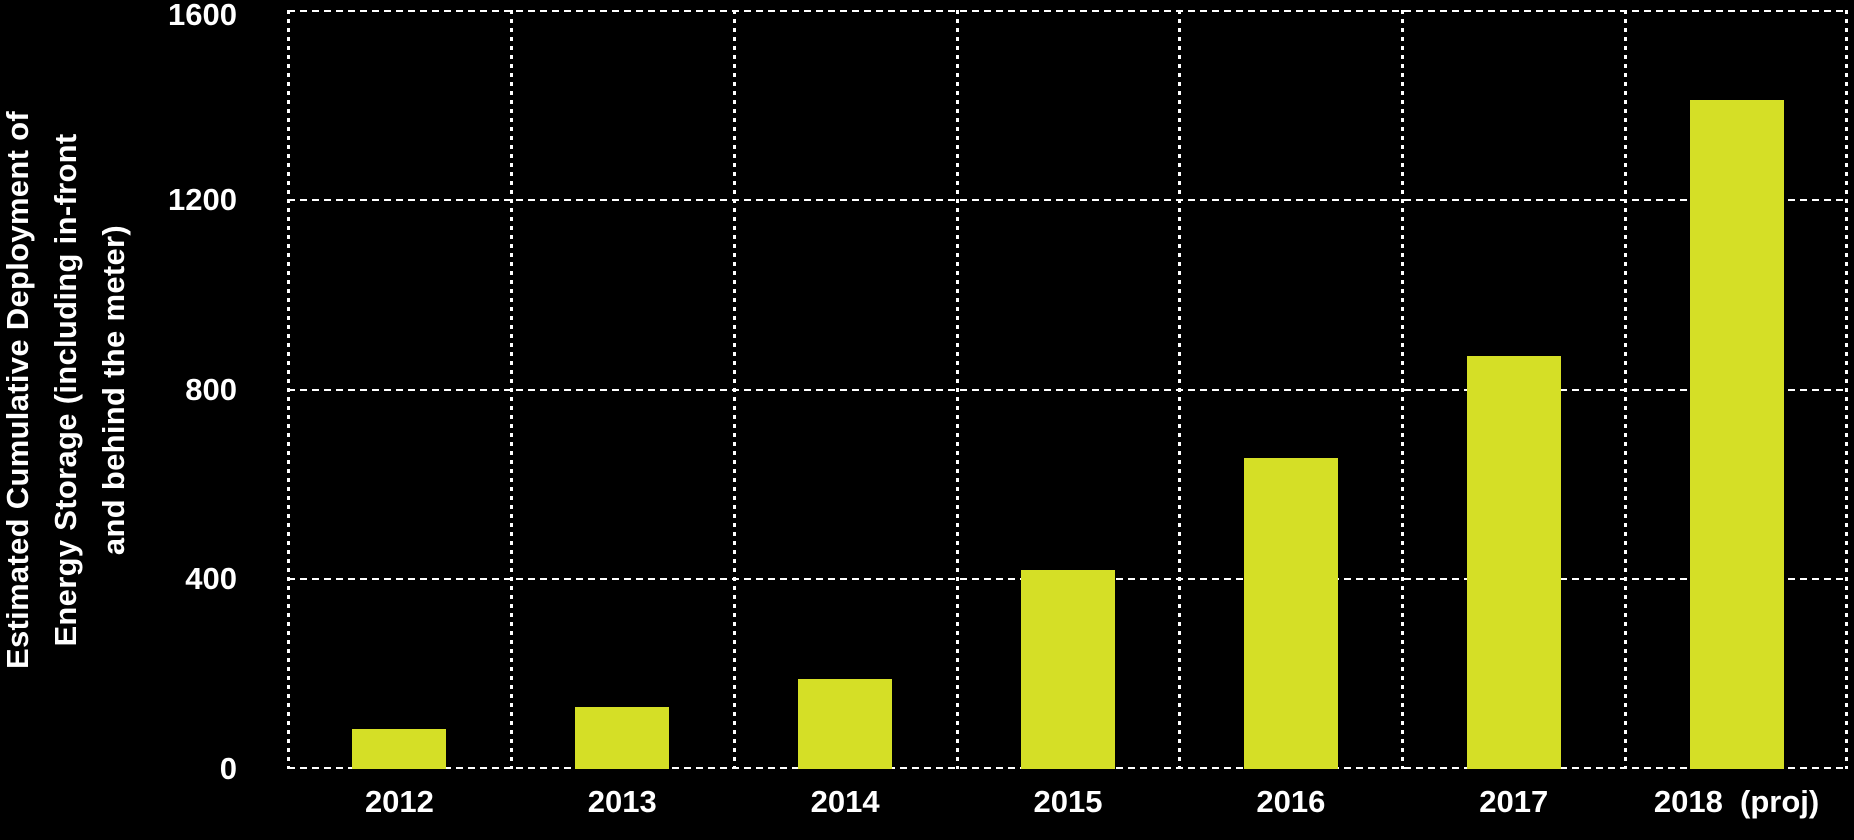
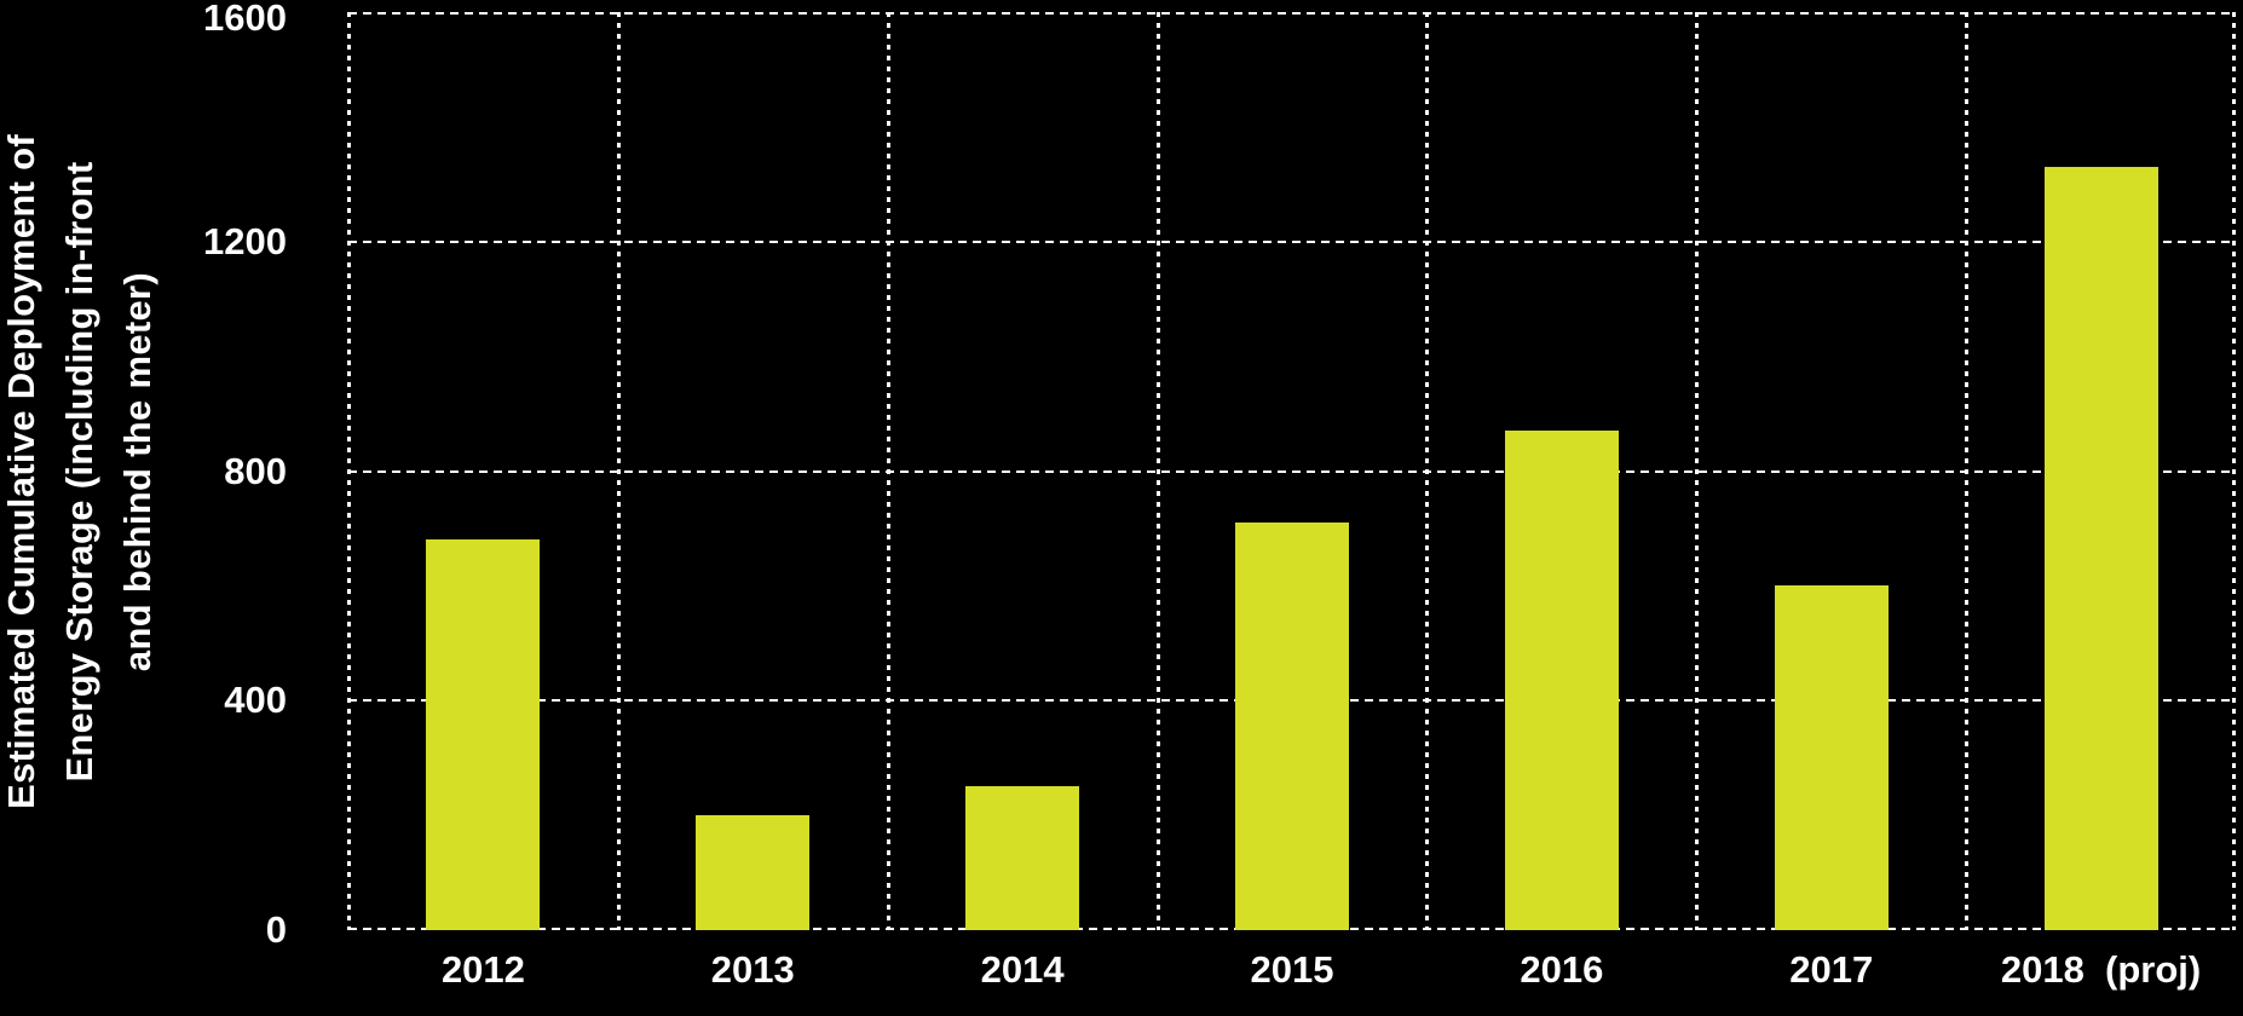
2012: 80 -> 680
2013: 130 -> 200
2014: 190 -> 250
2015: 420 -> 710
2016: 660 -> 870
2017: 870 -> 600
2018 (proj): 1410 -> 1330
